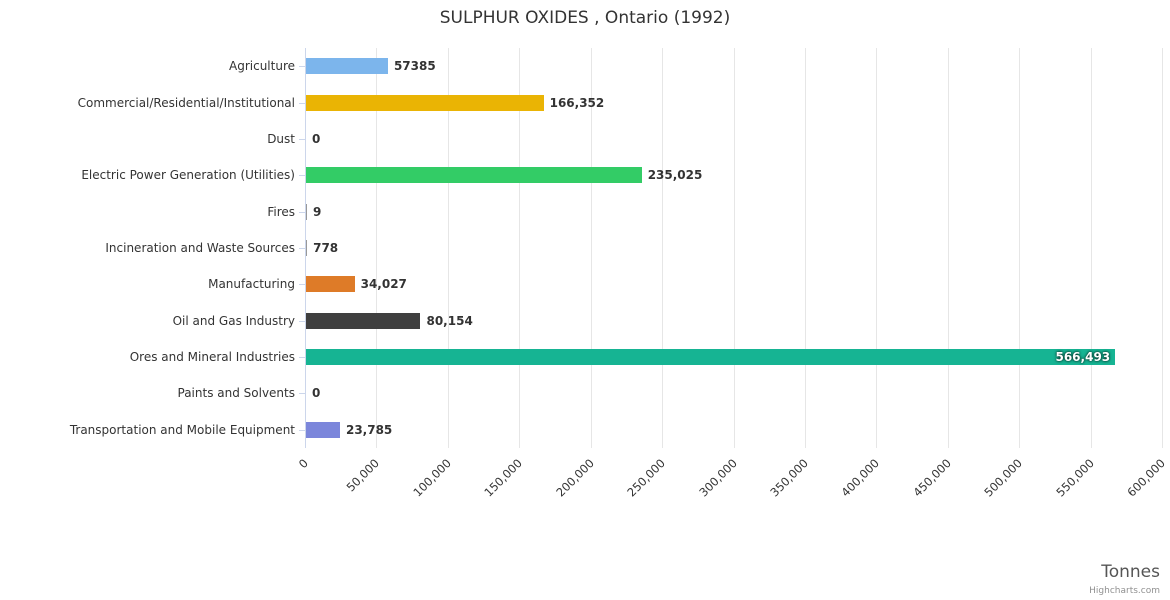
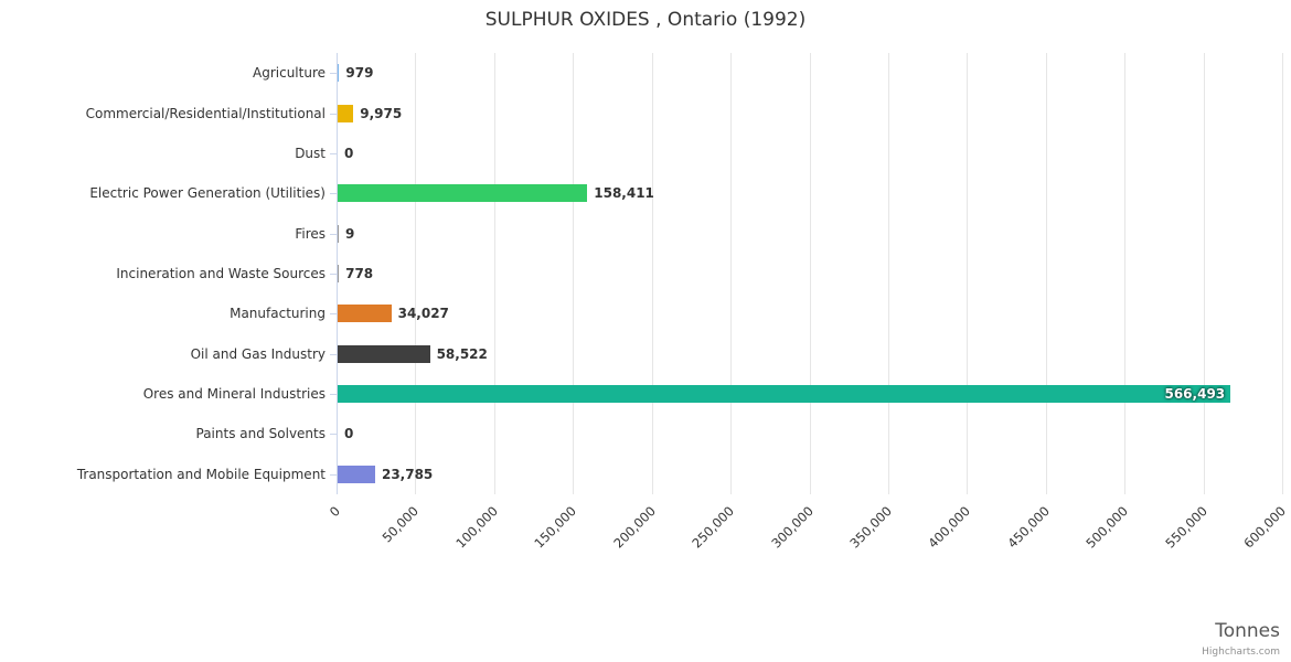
Agriculture: 57385 -> 979
Commercial/Residential/Institutional: 166,352 -> 9,975
Electric Power Generation (Utilities): 235,025 -> 158,411
Oil and Gas Industry: 80,154 -> 58,522
